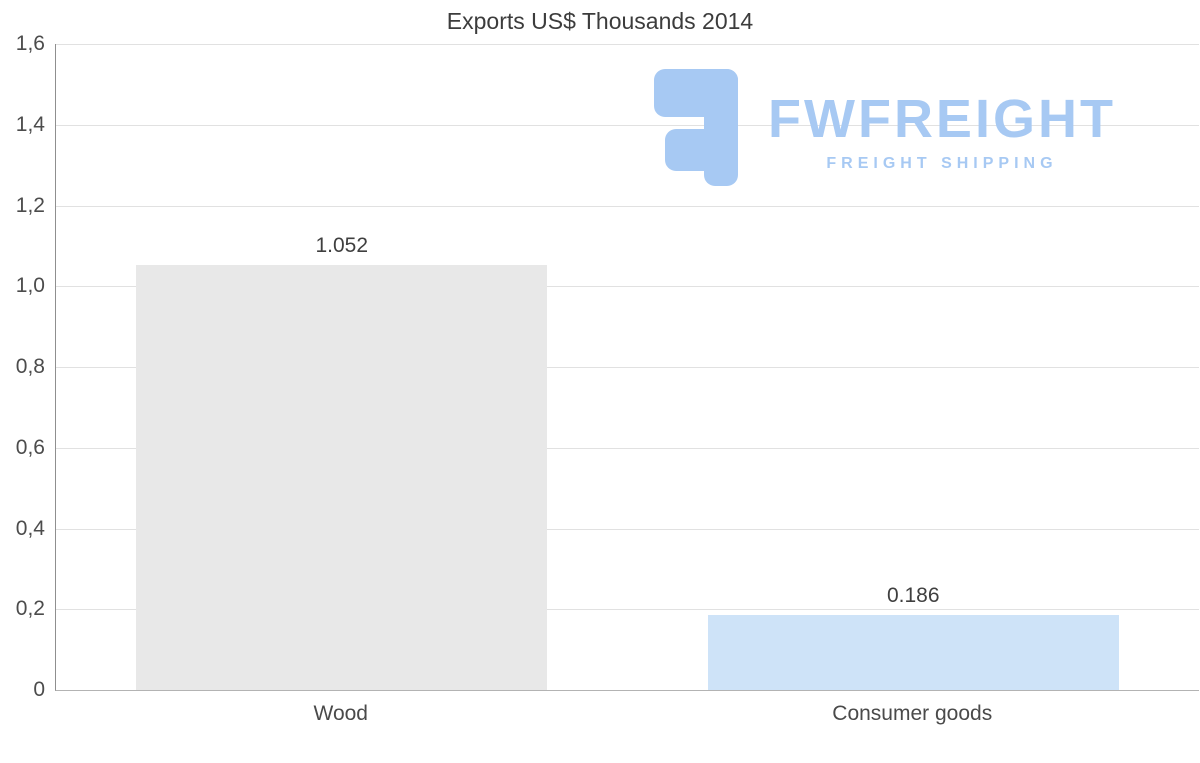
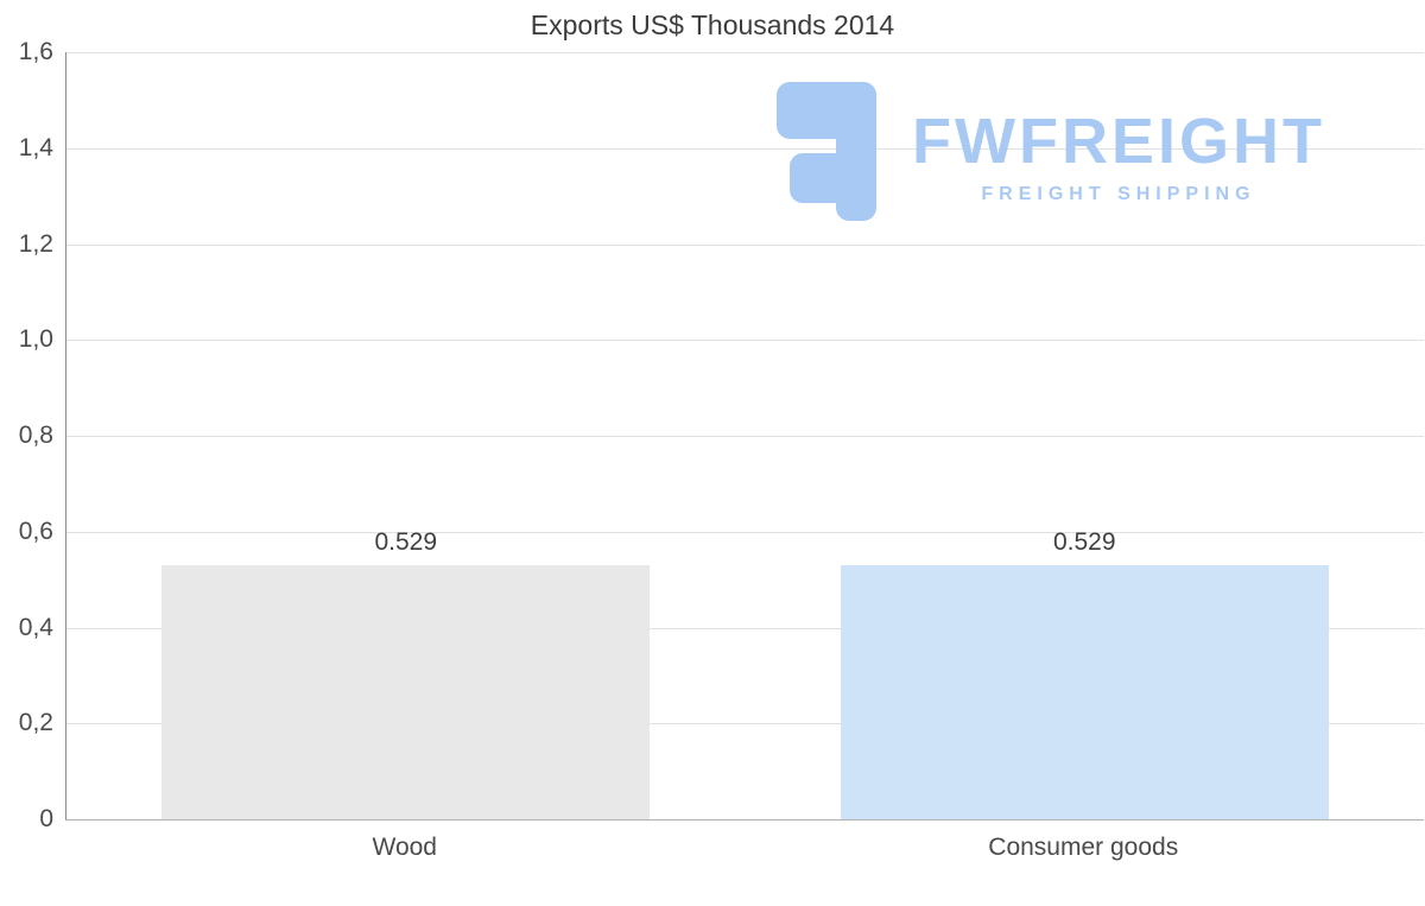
Wood: 1.052 -> 0.529
Consumer goods: 0.186 -> 0.529
